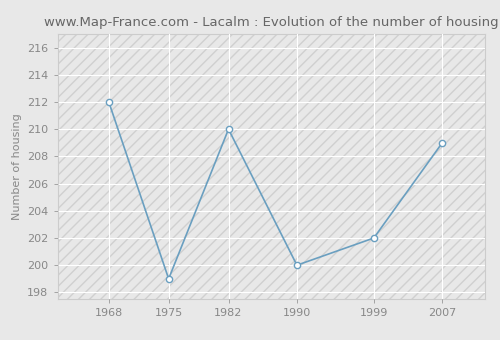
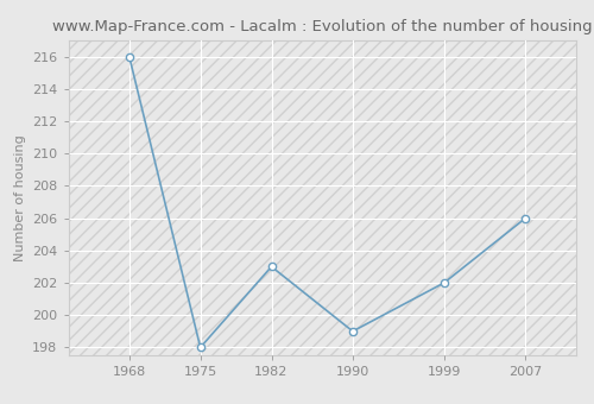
1968: 212 -> 216
1975: 199 -> 198
1982: 210 -> 203
1990: 200 -> 199
2007: 209 -> 206
